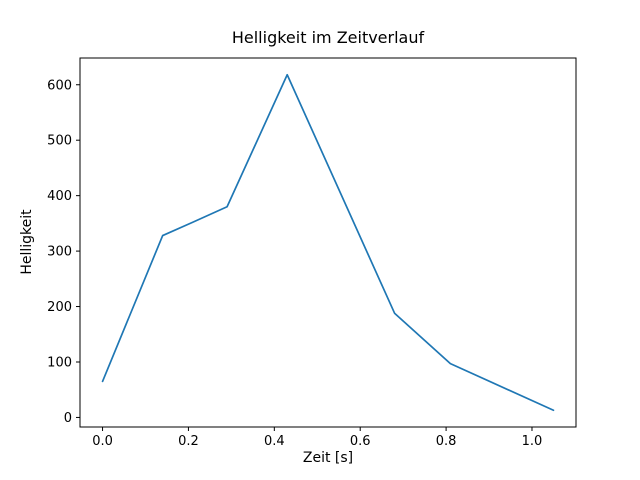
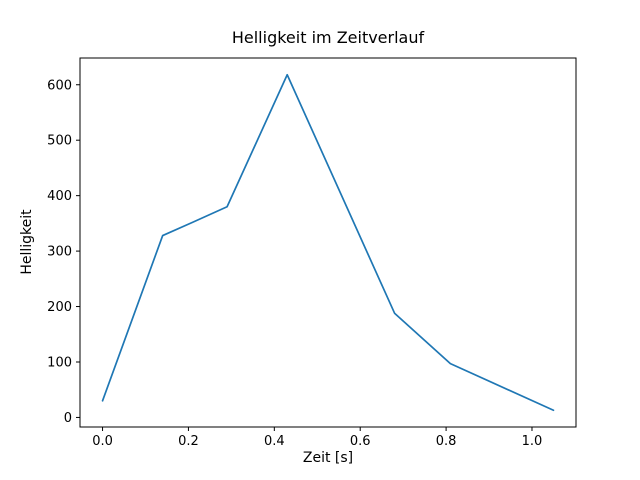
0.0: 60 -> 30
